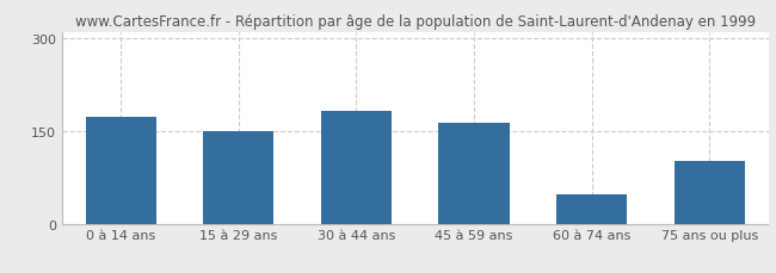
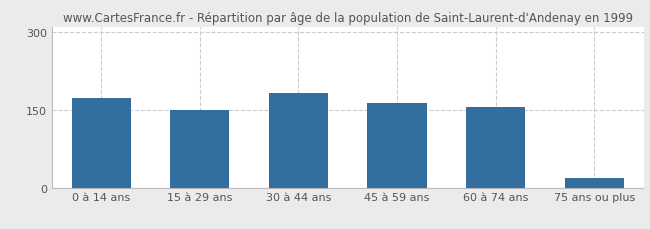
60 à 74 ans: 48 -> 155
75 ans ou plus: 102 -> 18
